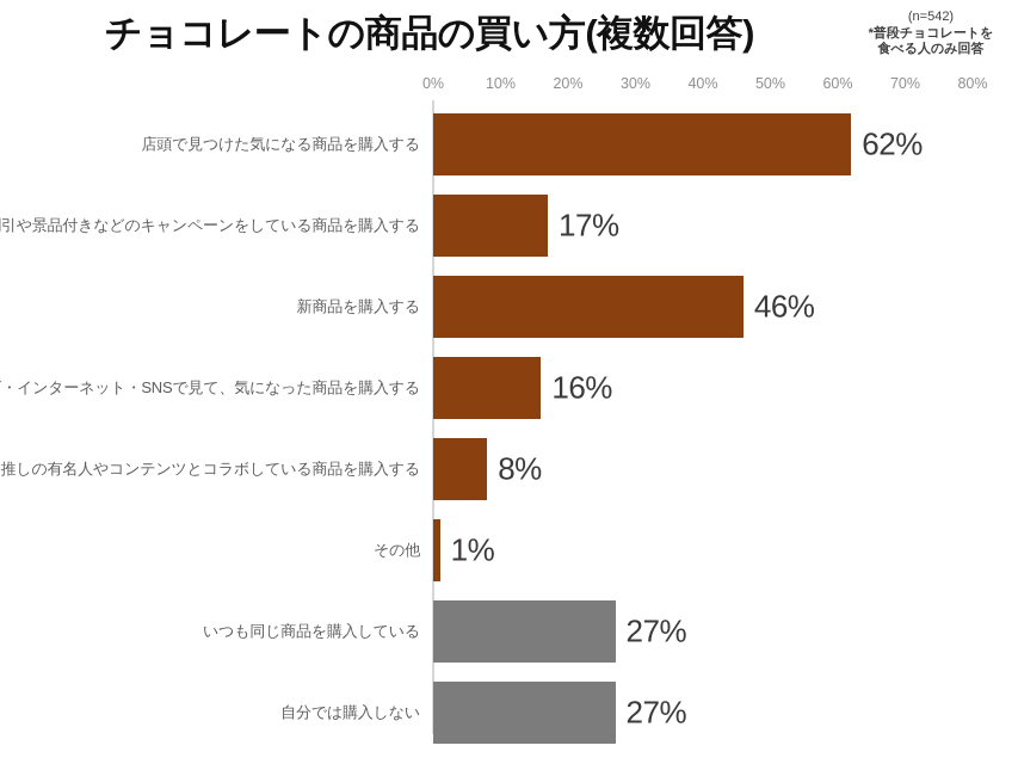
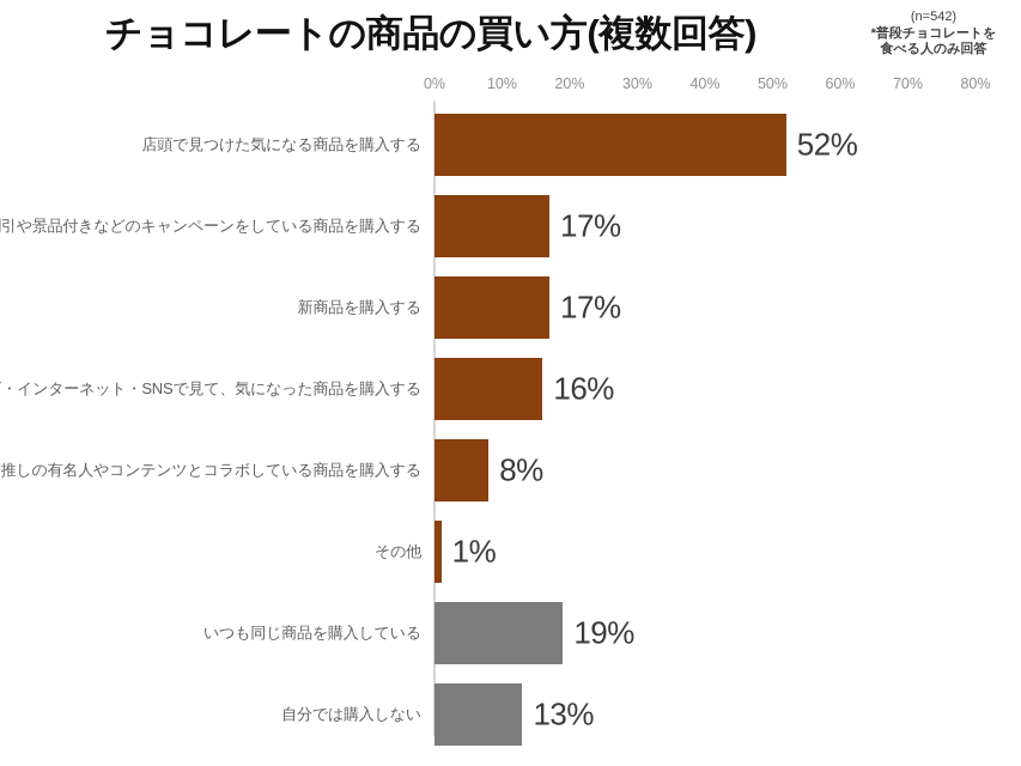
店頭で見つけた気になる商品を購入する: 62% -> 52%
新商品を購入する: 46% -> 17%
いつも同じ商品を購入している: 27% -> 19%
自分では購入しない: 27% -> 13%
